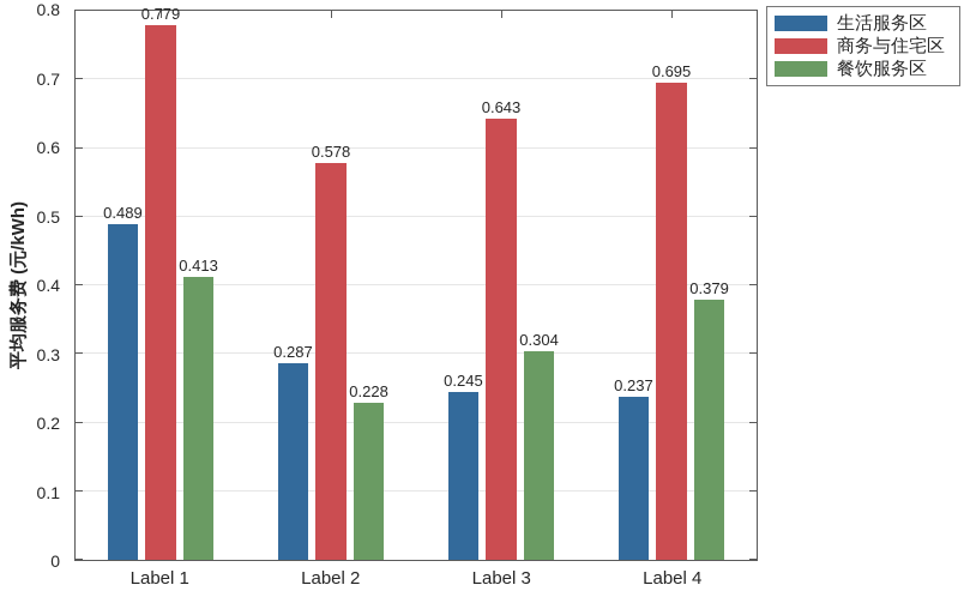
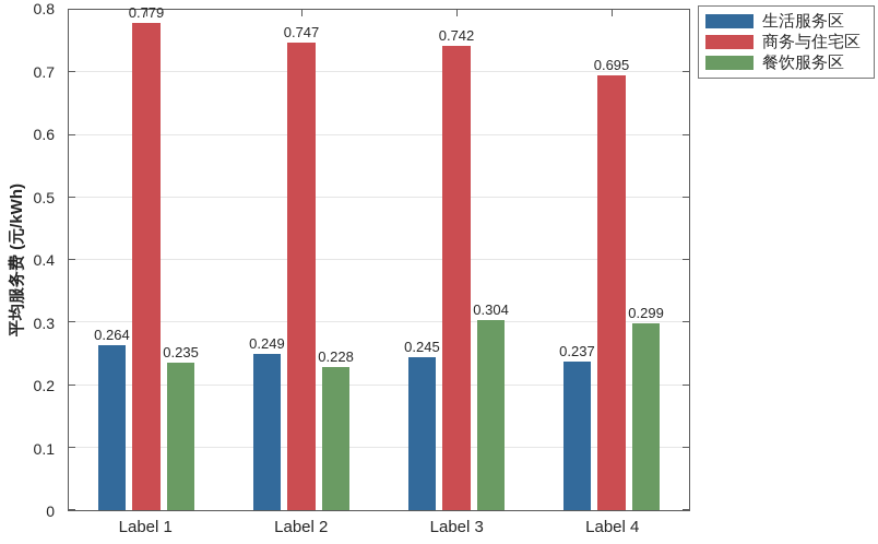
生活服务区/Label 1: 0.489 -> 0.264
餐饮服务区/Label 1: 0.413 -> 0.235
生活服务区/Label 2: 0.287 -> 0.249
商务与住宅区/Label 2: 0.578 -> 0.747
商务与住宅区/Label 3: 0.643 -> 0.742
餐饮服务区/Label 4: 0.379 -> 0.299
